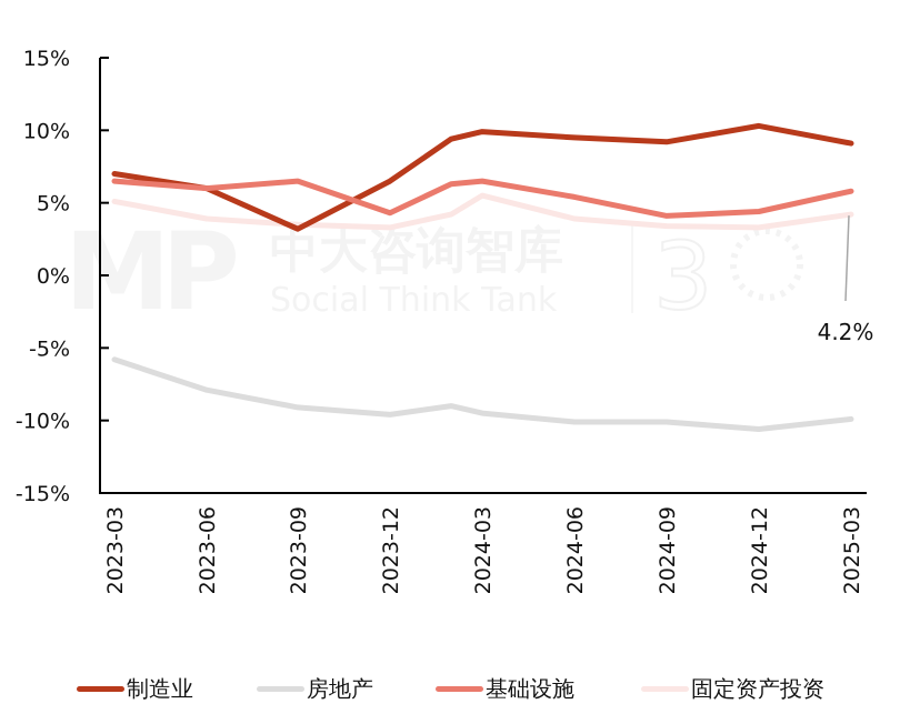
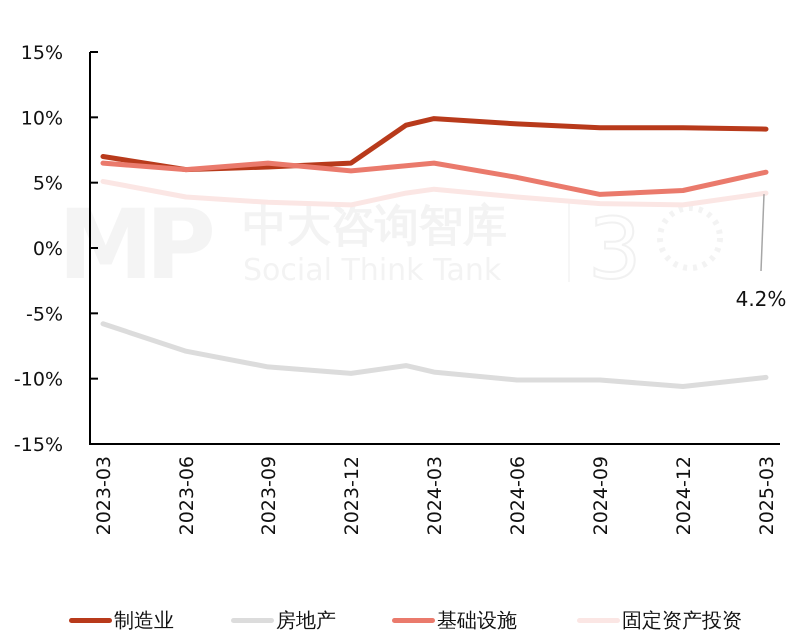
制造业/2023-09: 3.2% -> 6.2%
基础设施/2023-12: 4.3% -> 5.9%
固定资产投资/2024-03: 5.5% -> 4.5%
制造业/2024-12: 10.3% -> 9.2%
